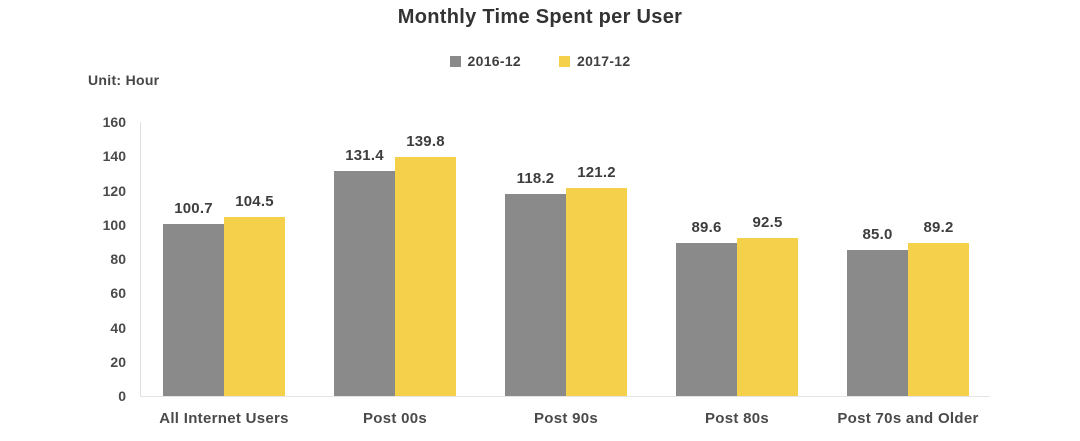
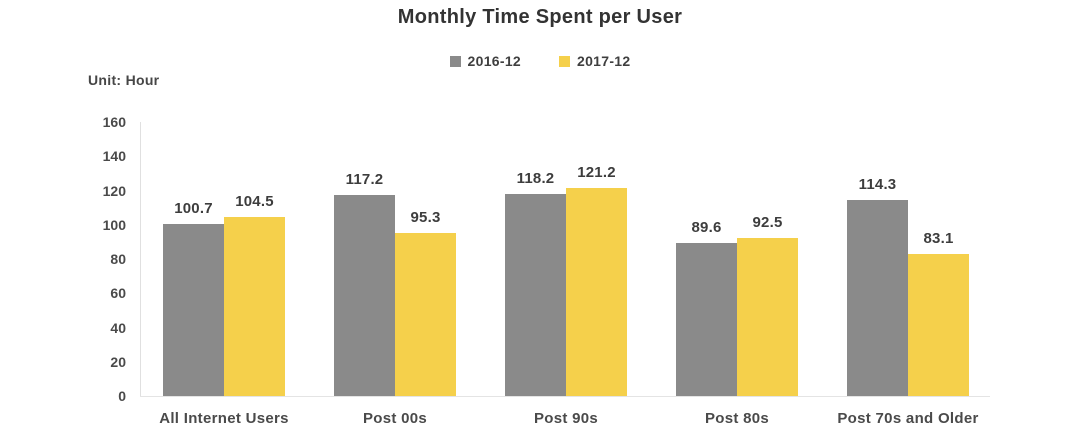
2016-12/Post 00s: 131.4 -> 117.2
2017-12/Post 00s: 139.8 -> 95.3
2016-12/Post 70s and Older: 85.0 -> 114.3
2017-12/Post 70s and Older: 89.2 -> 83.1
